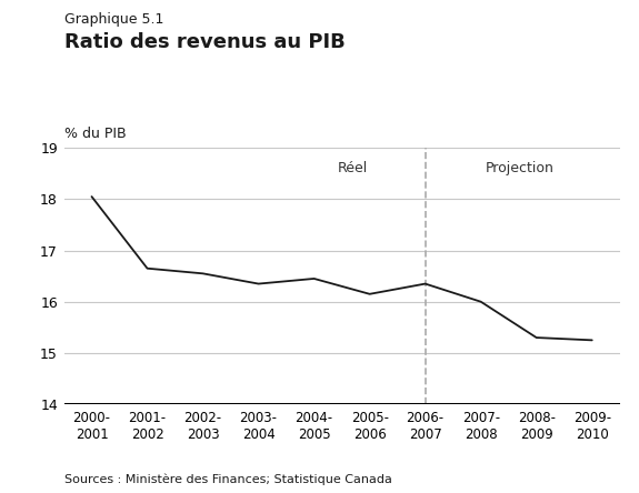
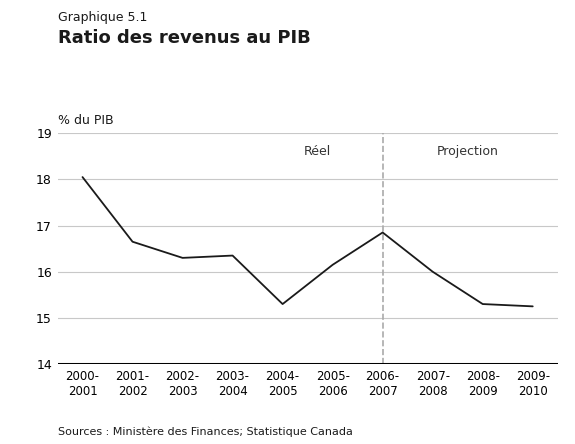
2002- 2003: 16.55 -> 16.30
2004- 2005: 16.45 -> 15.30
2006- 2007: 16.35 -> 16.85
